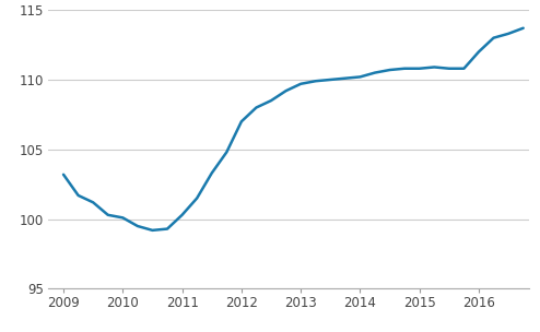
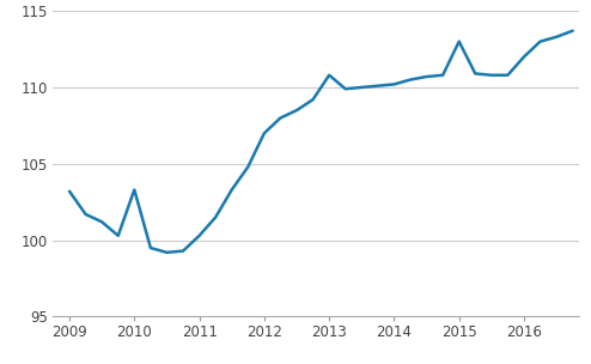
2010: 100.1 -> 103.3
2013: 109.7 -> 110.8
2015: 110.8 -> 113.0
